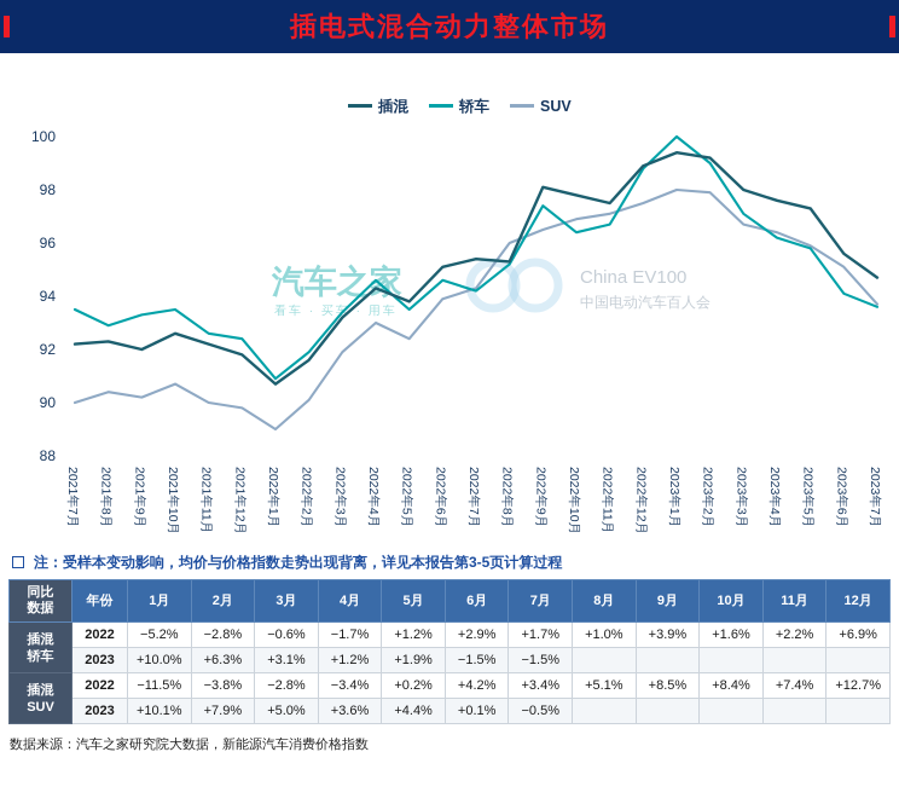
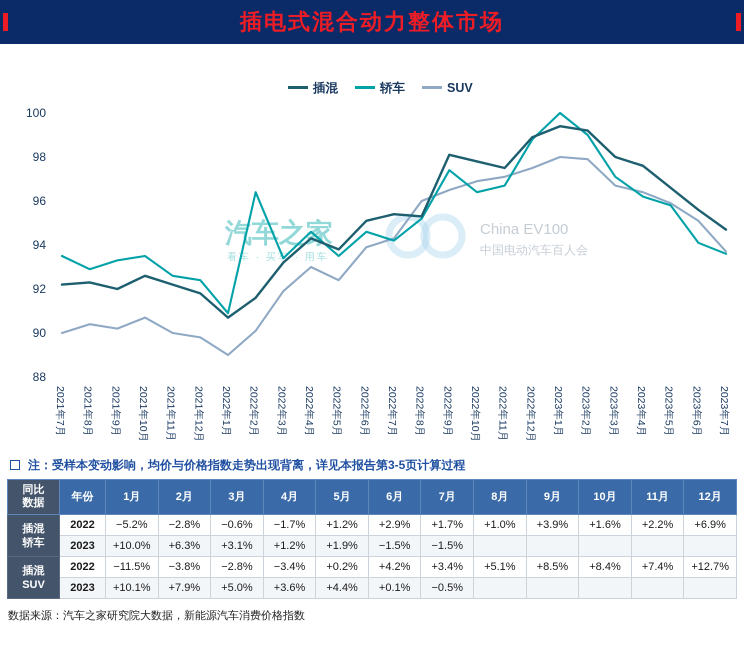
轿车/2022年2月: 91.9 -> 96.4
插混/2023年5月: 97.3 -> 96.6
